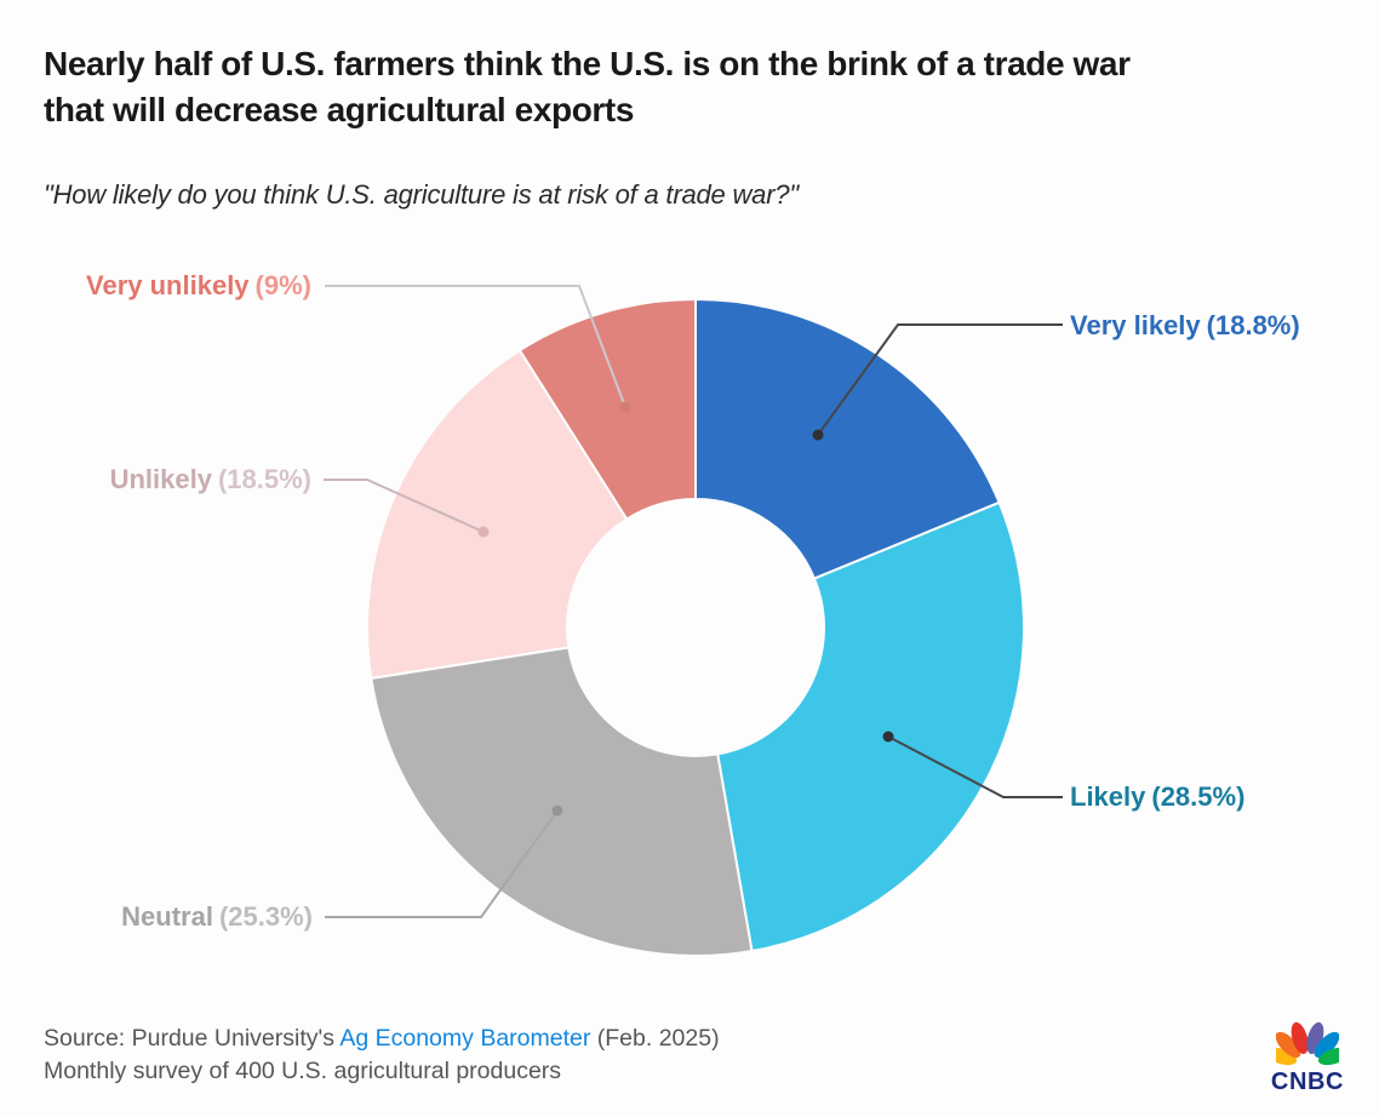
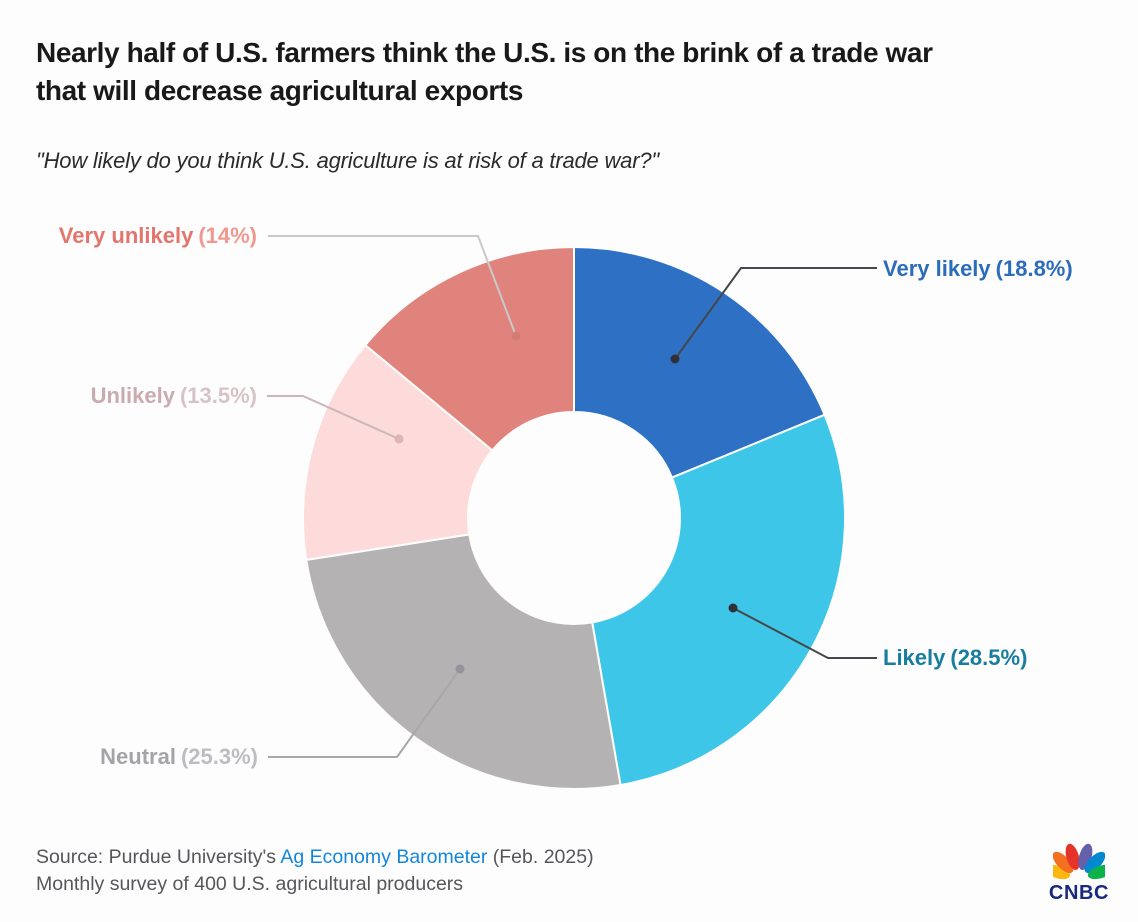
Unlikely: 18.5% -> 13.5%
Very unlikely: 9% -> 14%
